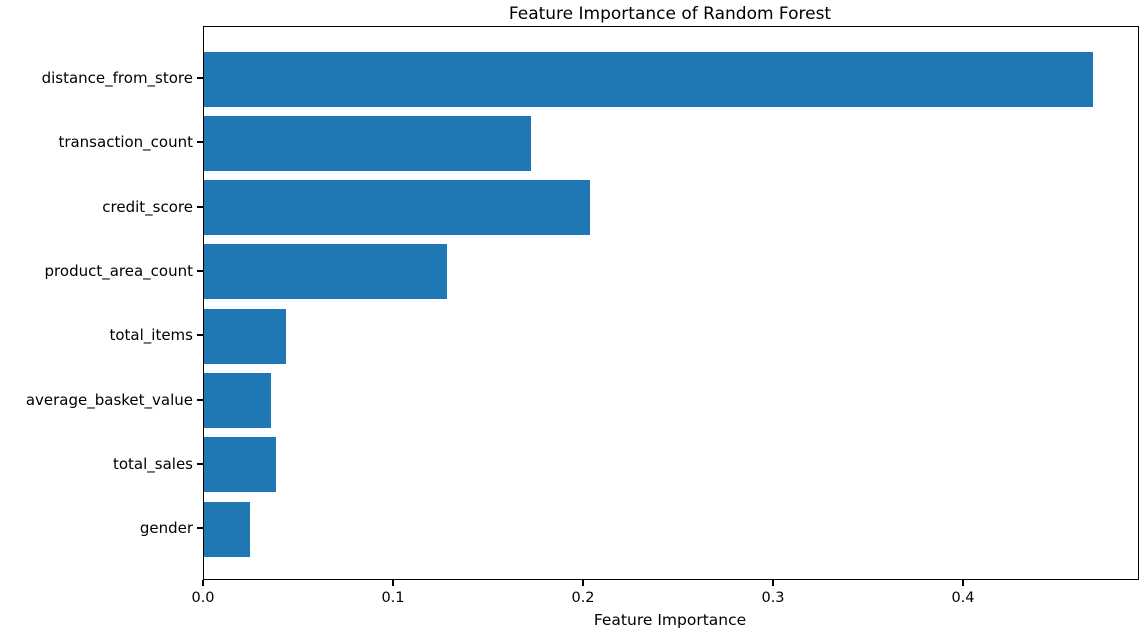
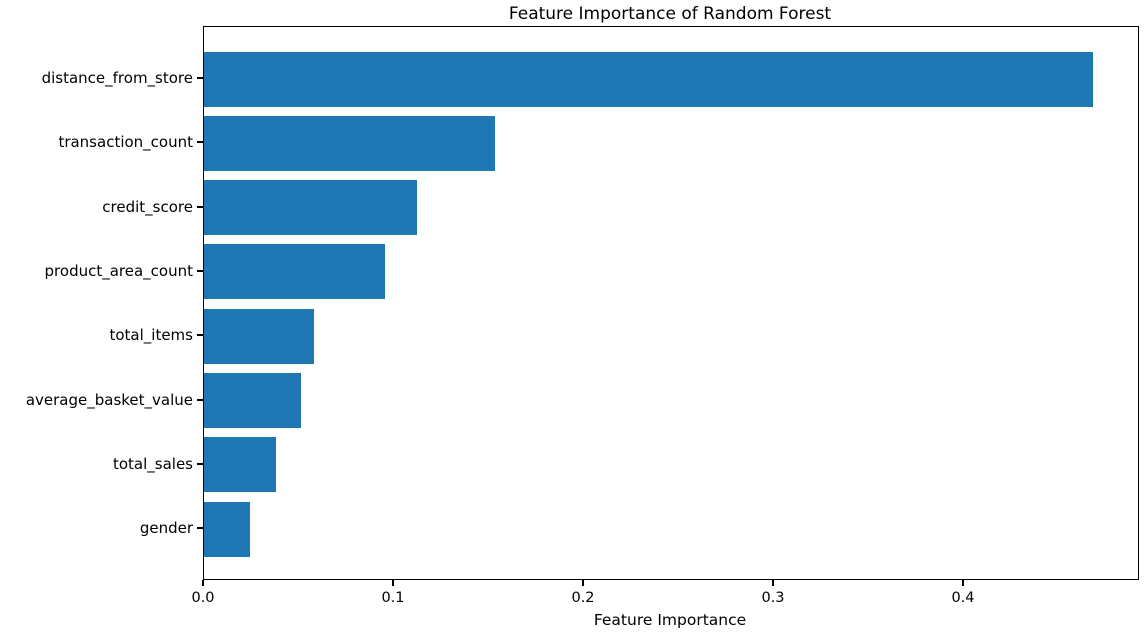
transaction_count: 0.172 -> 0.153
credit_score: 0.203 -> 0.112
product_area_count: 0.128 -> 0.095
total_items: 0.043 -> 0.058
average_basket_value: 0.035 -> 0.051
